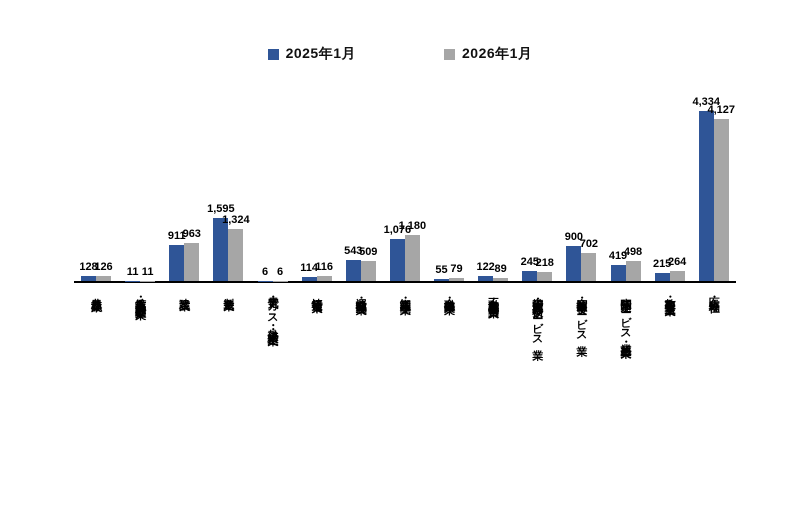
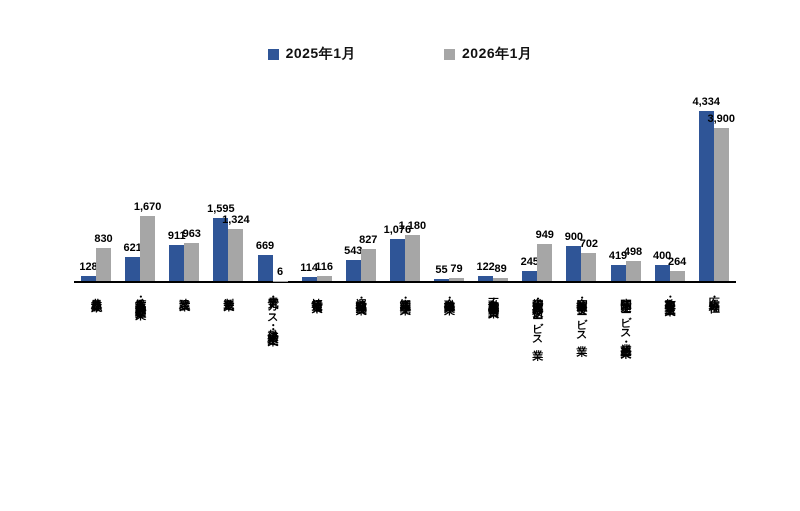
2026年1月/農林漁業: 126 -> 830
2025年1月/鉱業・採石業・砂利採取業: 11 -> 621
2026年1月/鉱業・採石業・砂利採取業: 11 -> 1,670
2025年1月/電気・ガス・熱供給・水道業: 6 -> 669
2026年1月/運輸業・郵便業: 509 -> 827
2026年1月/学術研究・専門・技術サービス業: 218 -> 949
2025年1月/教育・学習支援業: 215 -> 400
2026年1月/医療・福祉: 4,127 -> 3,900
